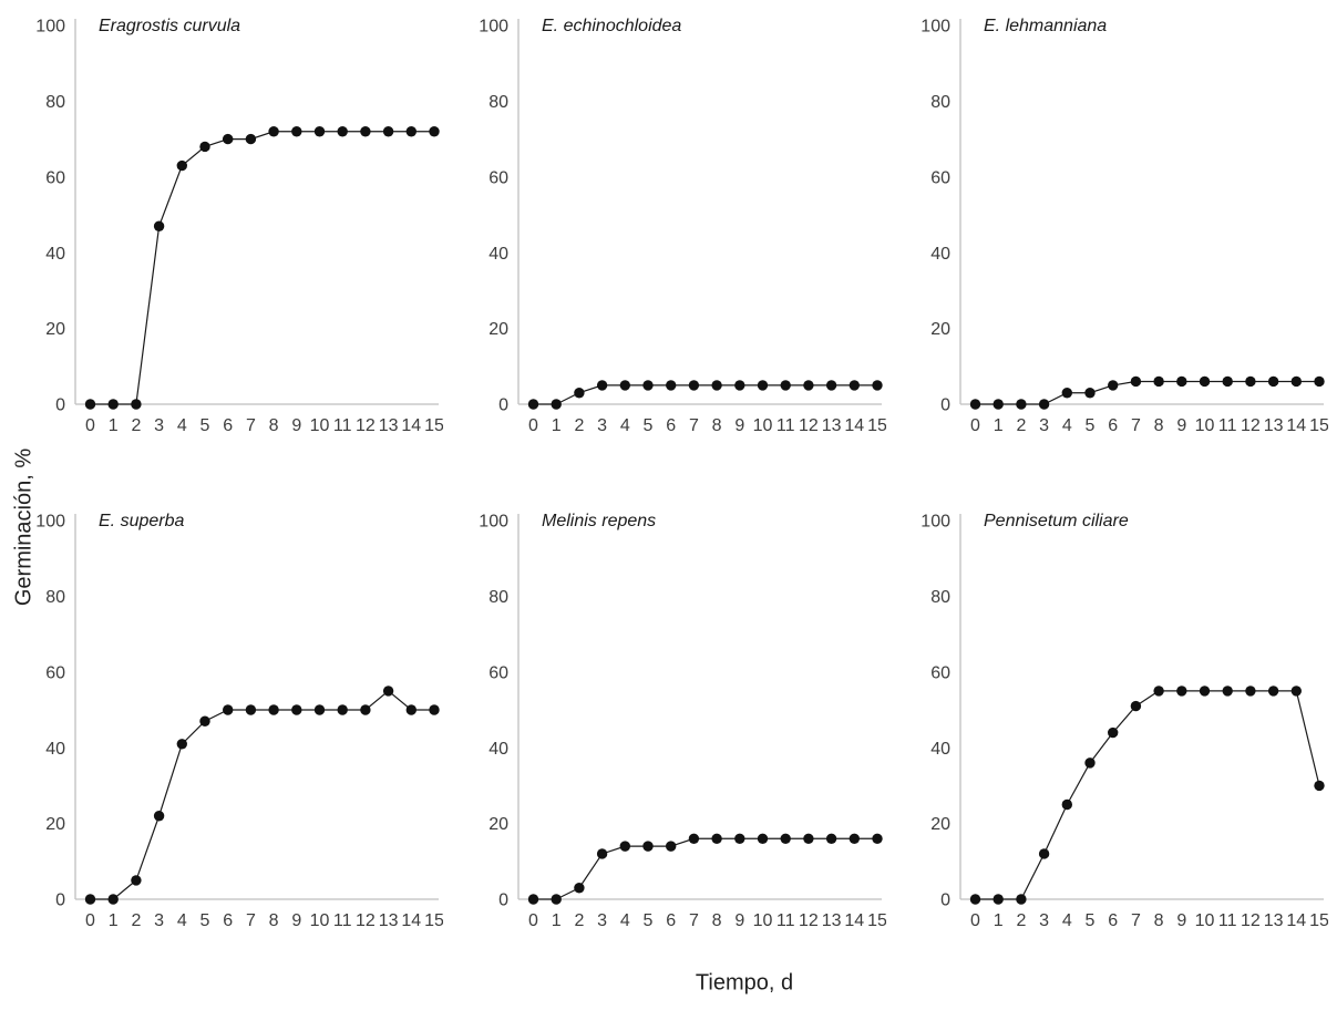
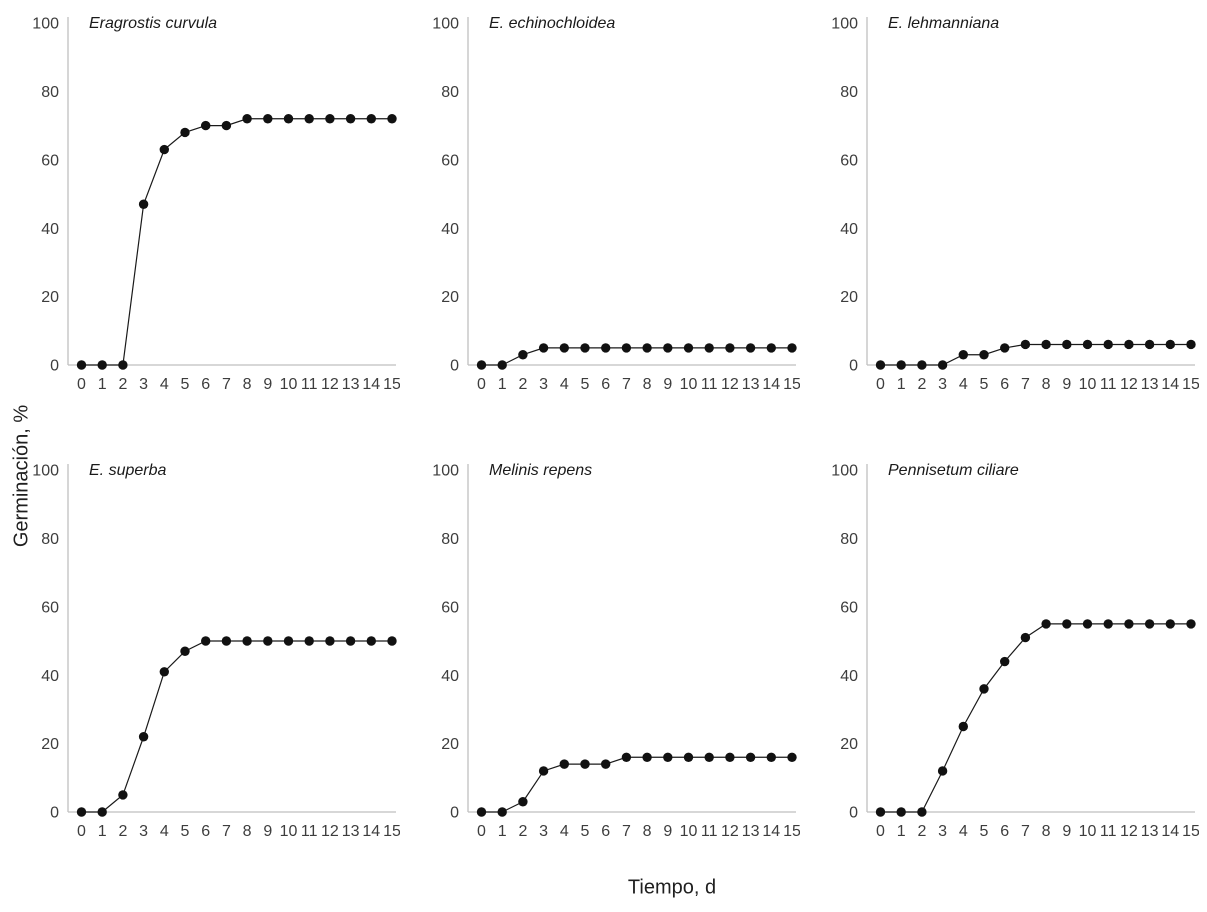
E. superba/13: 55 -> 50
Pennisetum ciliare/15: 30 -> 55
